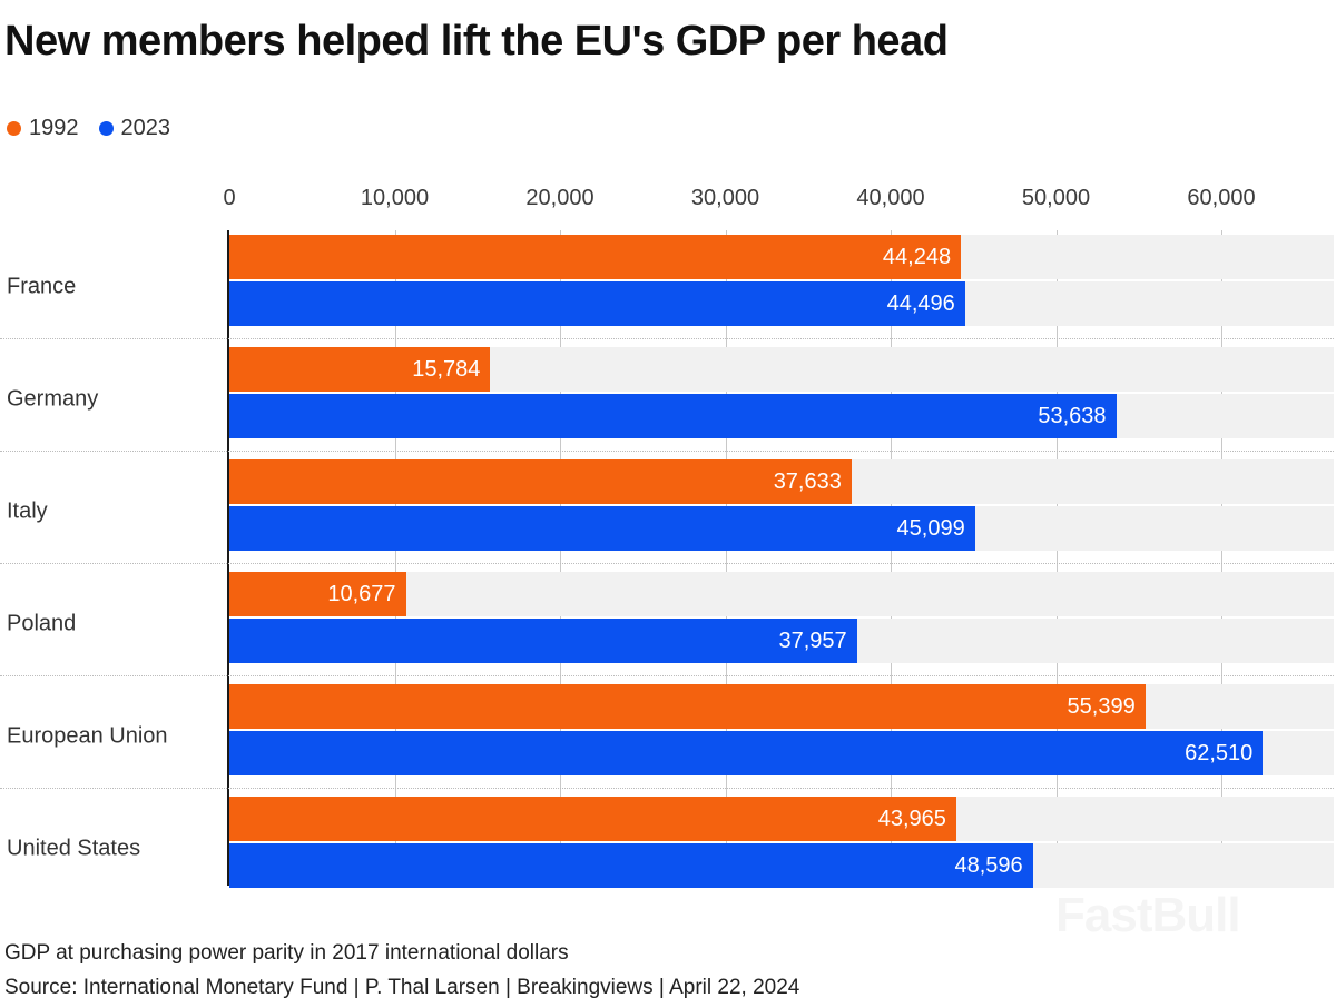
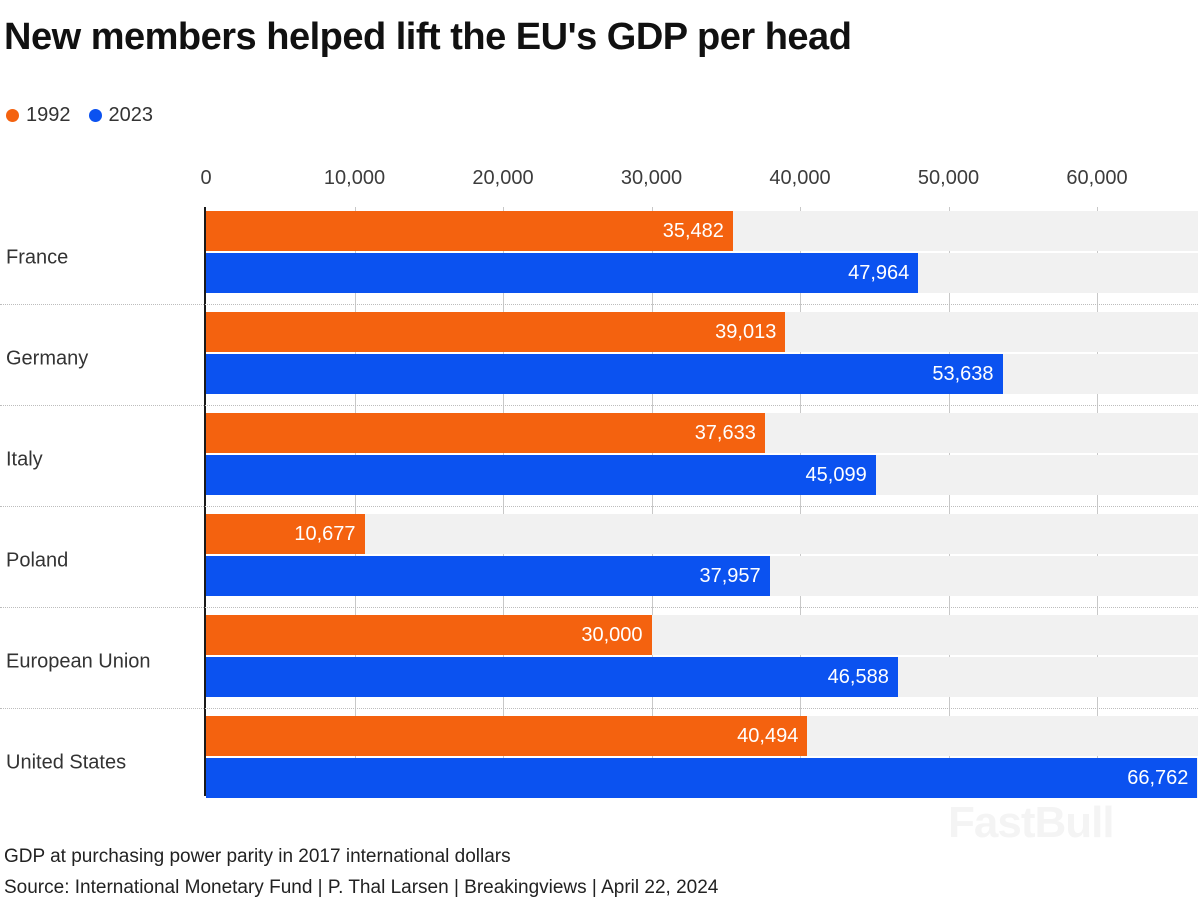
1992/France: 44,248 -> 35,482
2023/France: 44,496 -> 47,964
1992/Germany: 15,784 -> 39,013
1992/European Union: 55,399 -> 30,000
2023/European Union: 62,510 -> 46,588
1992/United States: 43,965 -> 40,494
2023/United States: 48,596 -> 66,762
